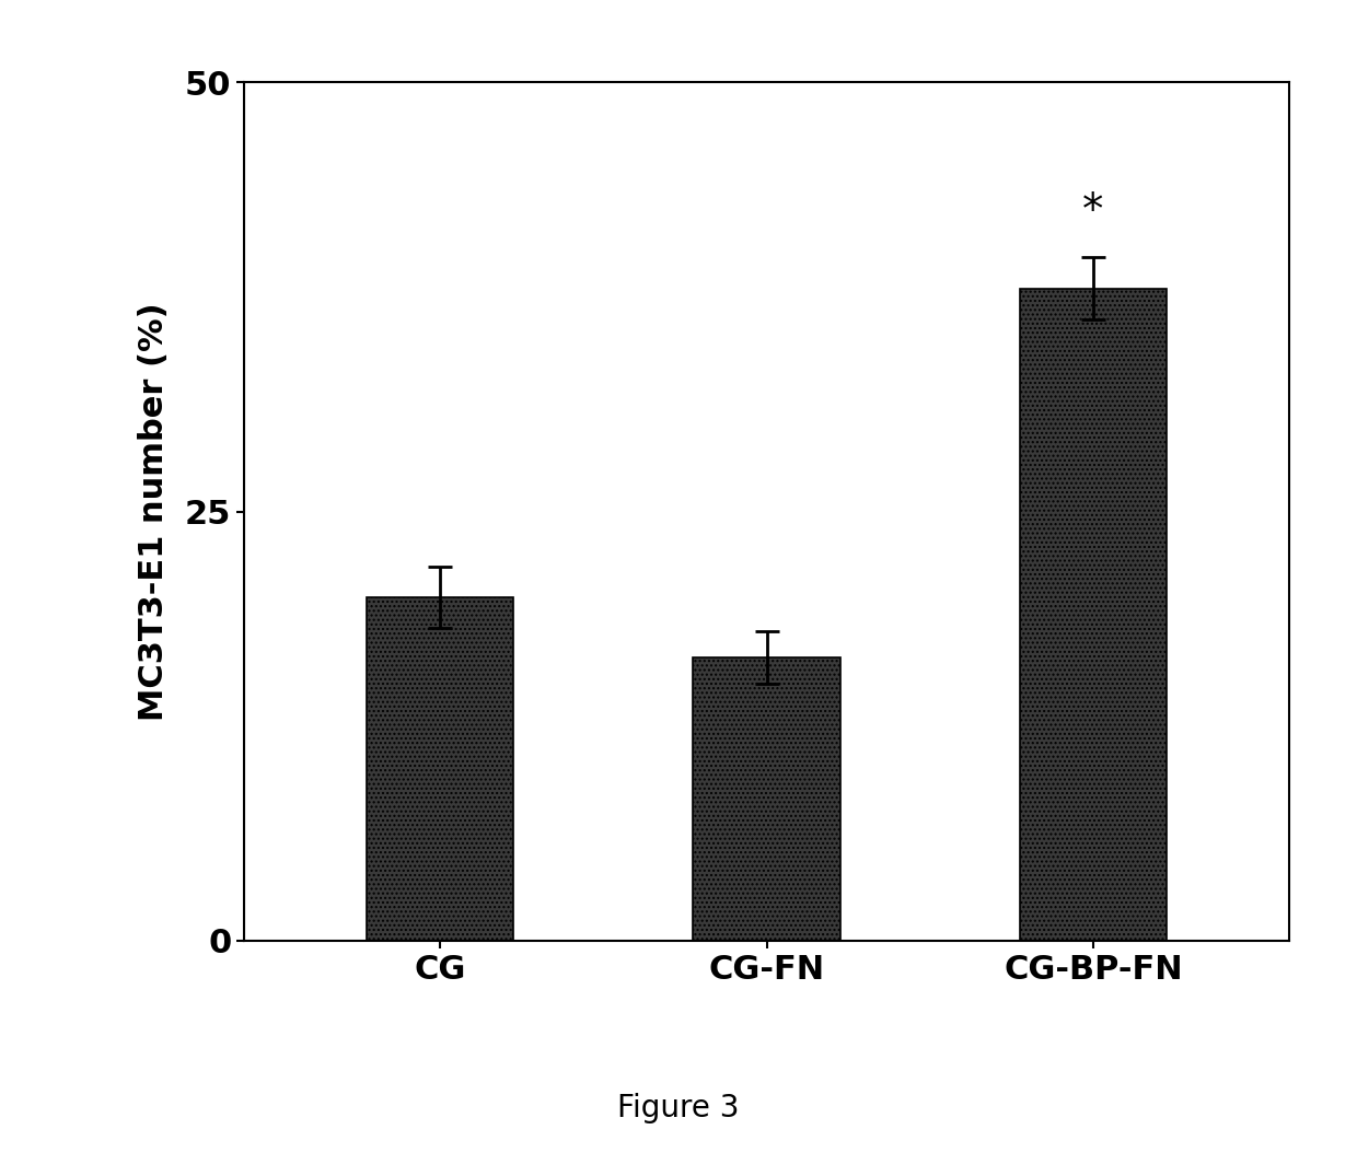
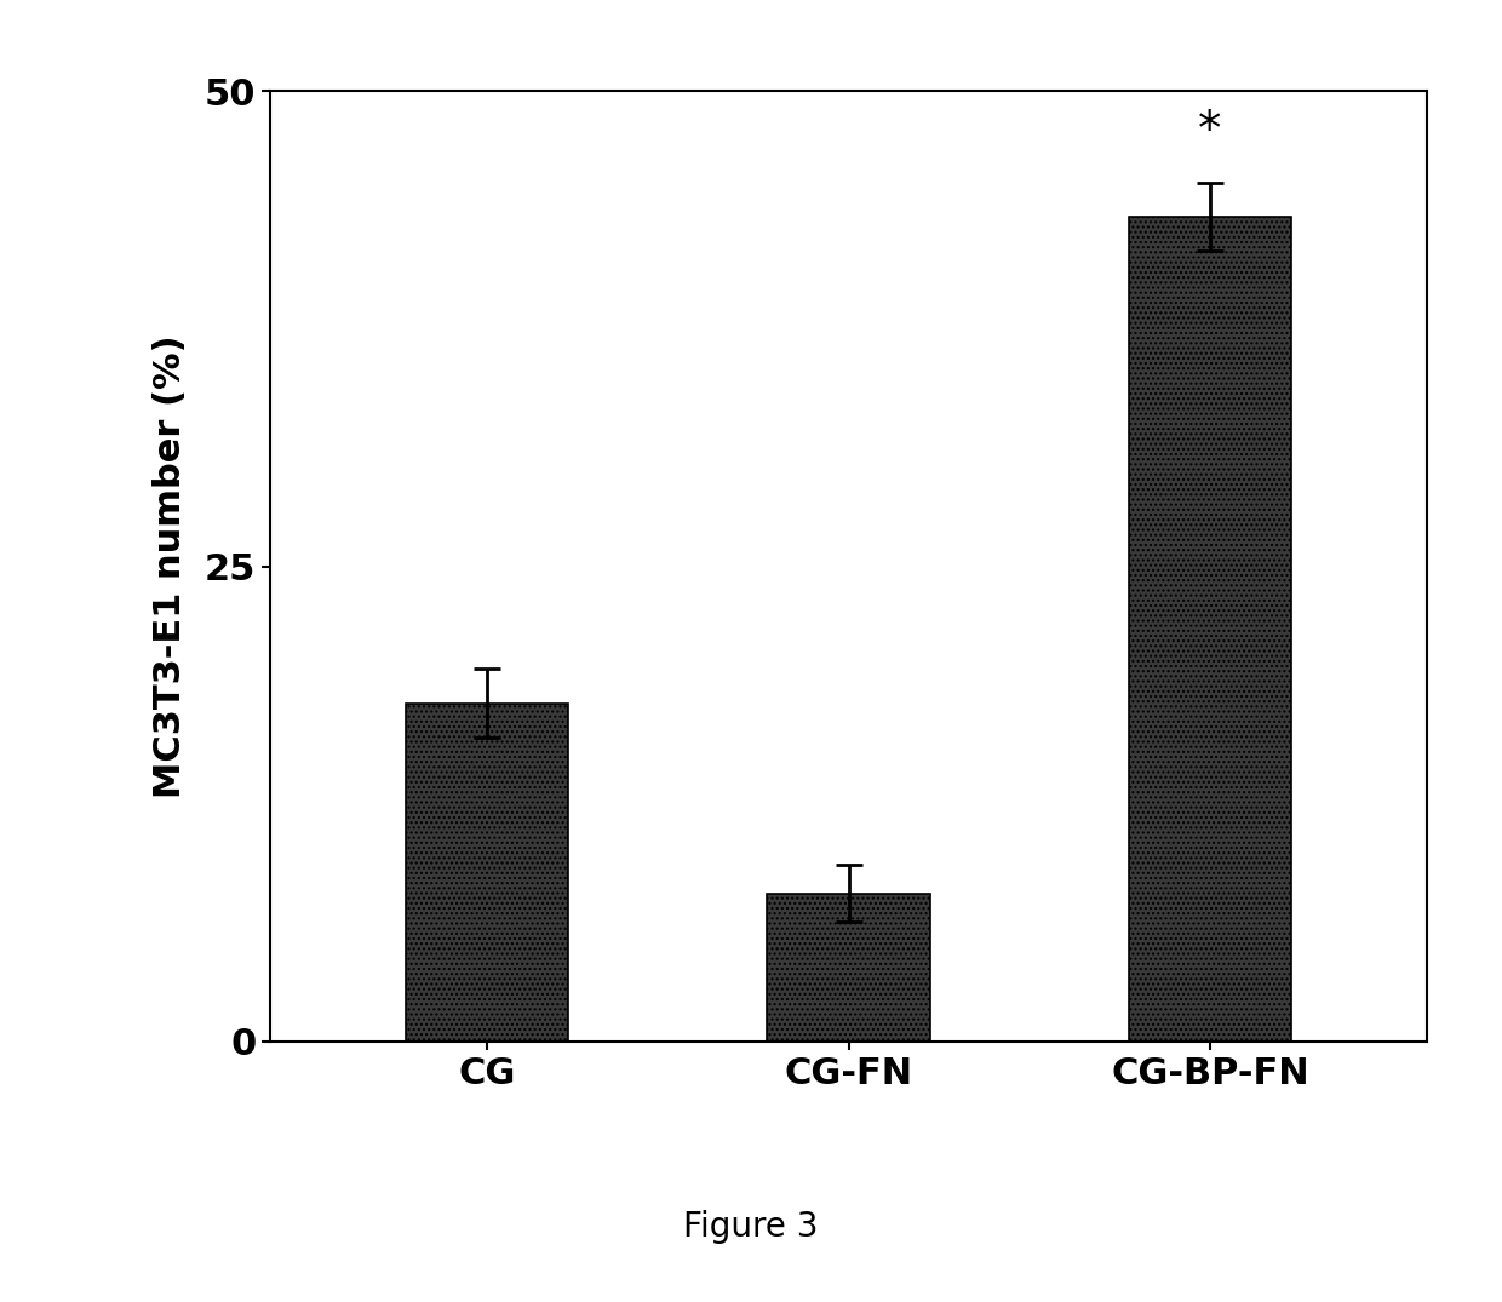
CG: 20.0 -> 17.8
CG-FN: 16.5 -> 7.8
CG-BP-FN: 38.0 -> 43.4
